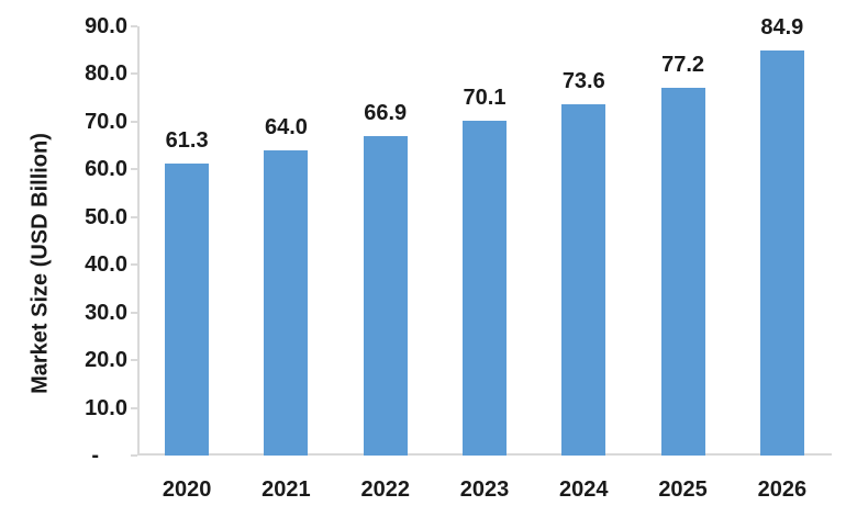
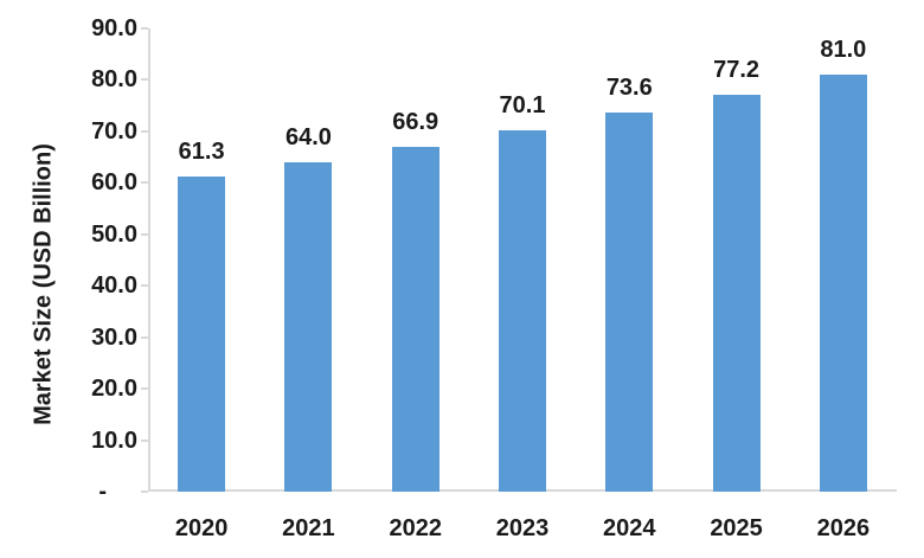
2026: 84.9 -> 81.0
